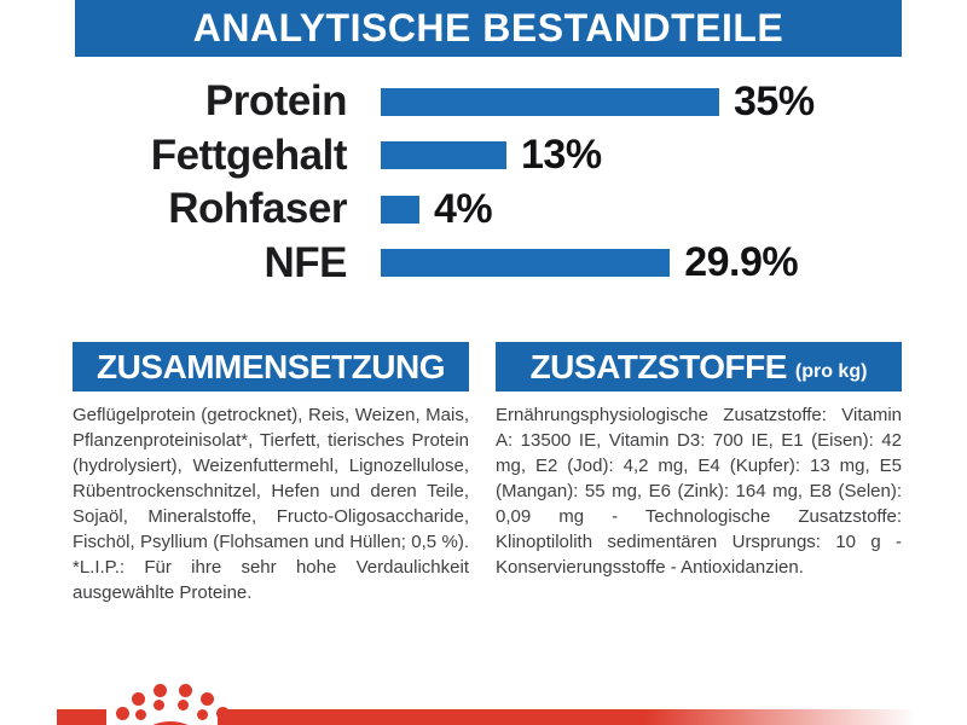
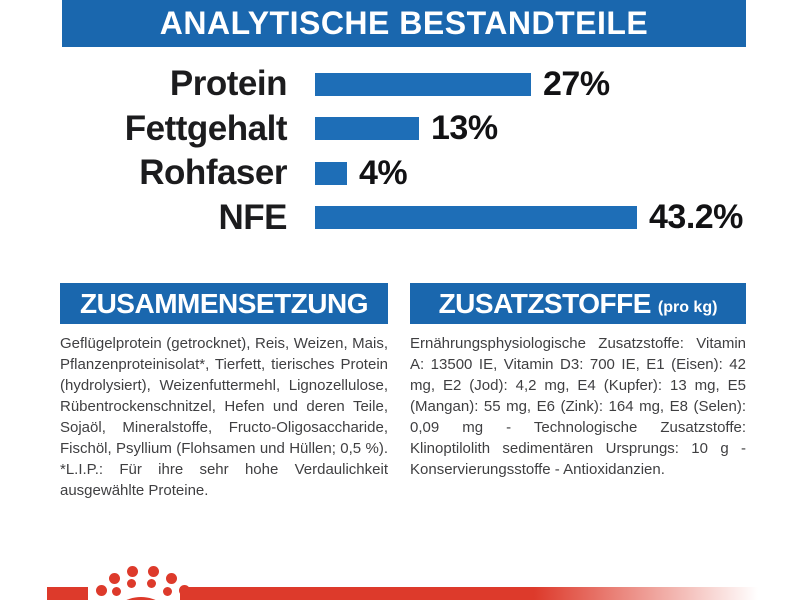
Protein: 35% -> 27%
NFE: 29.9% -> 43.2%
